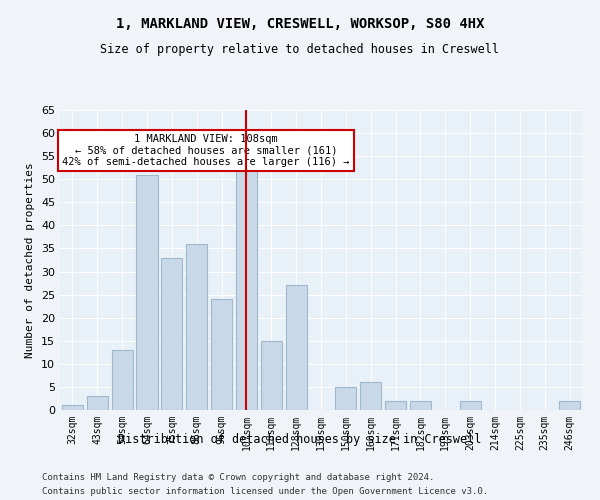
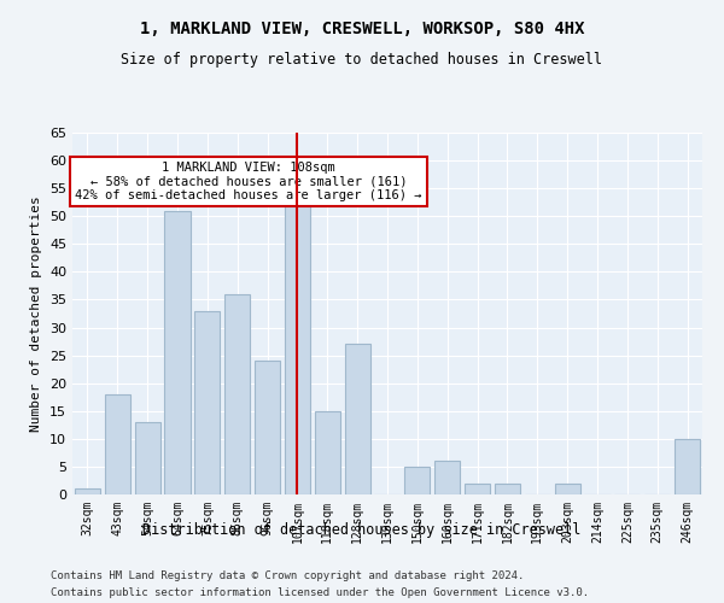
43sqm: 3 -> 18
246sqm: 2 -> 10
